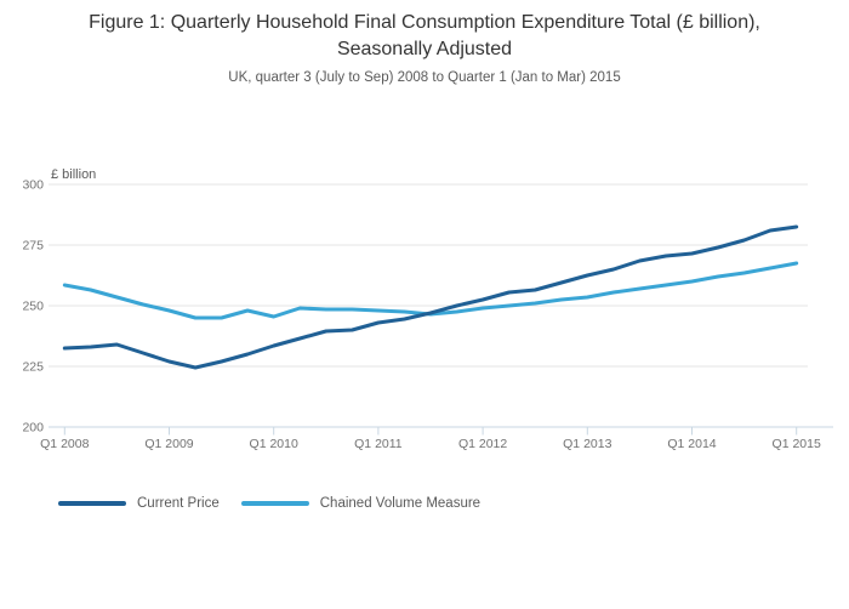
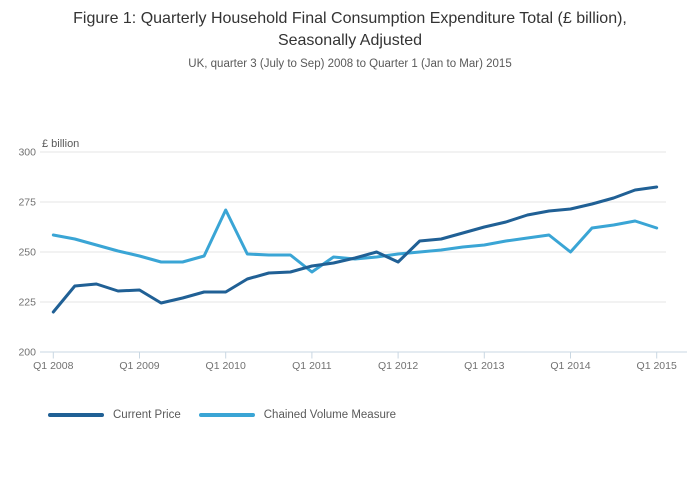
Current Price/Q1 2008: 232 -> 220
Current Price/Q1 2009: 227 -> 231
Current Price/Q1 2010: 234 -> 230
Chained Volume Measure/Q1 2010: 246 -> 271
Chained Volume Measure/Q1 2011: 248 -> 240
Current Price/Q1 2012: 252 -> 245
Chained Volume Measure/Q1 2014: 260 -> 250
Chained Volume Measure/Q1 2015: 268 -> 262
